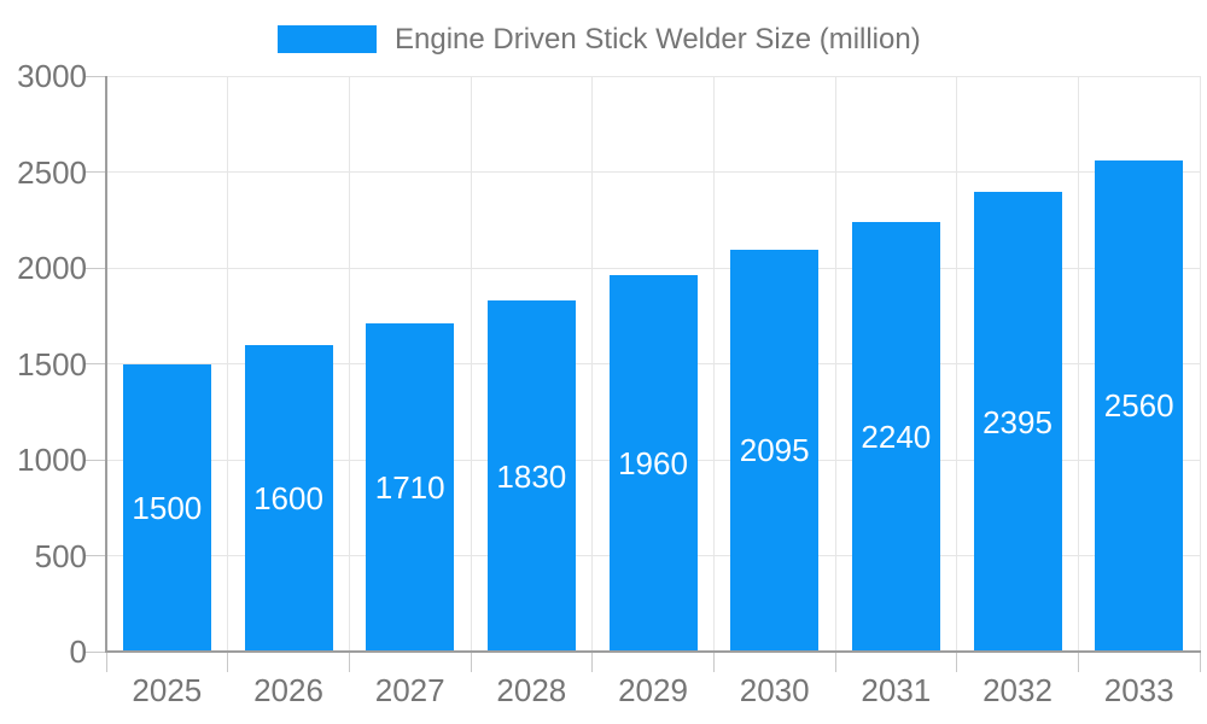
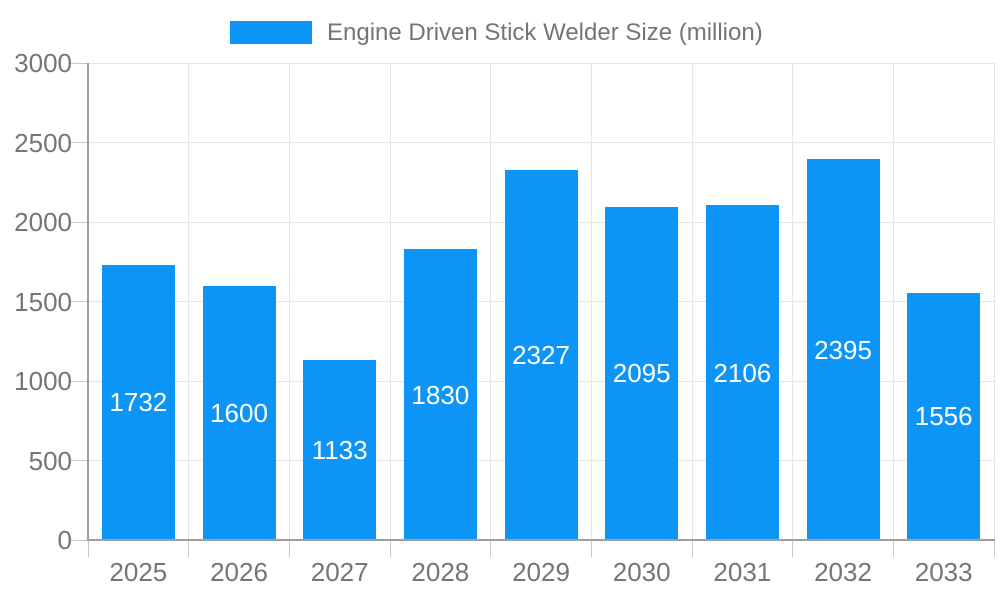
2025: 1500 -> 1732
2027: 1710 -> 1133
2029: 1960 -> 2327
2031: 2240 -> 2106
2033: 2560 -> 1556
